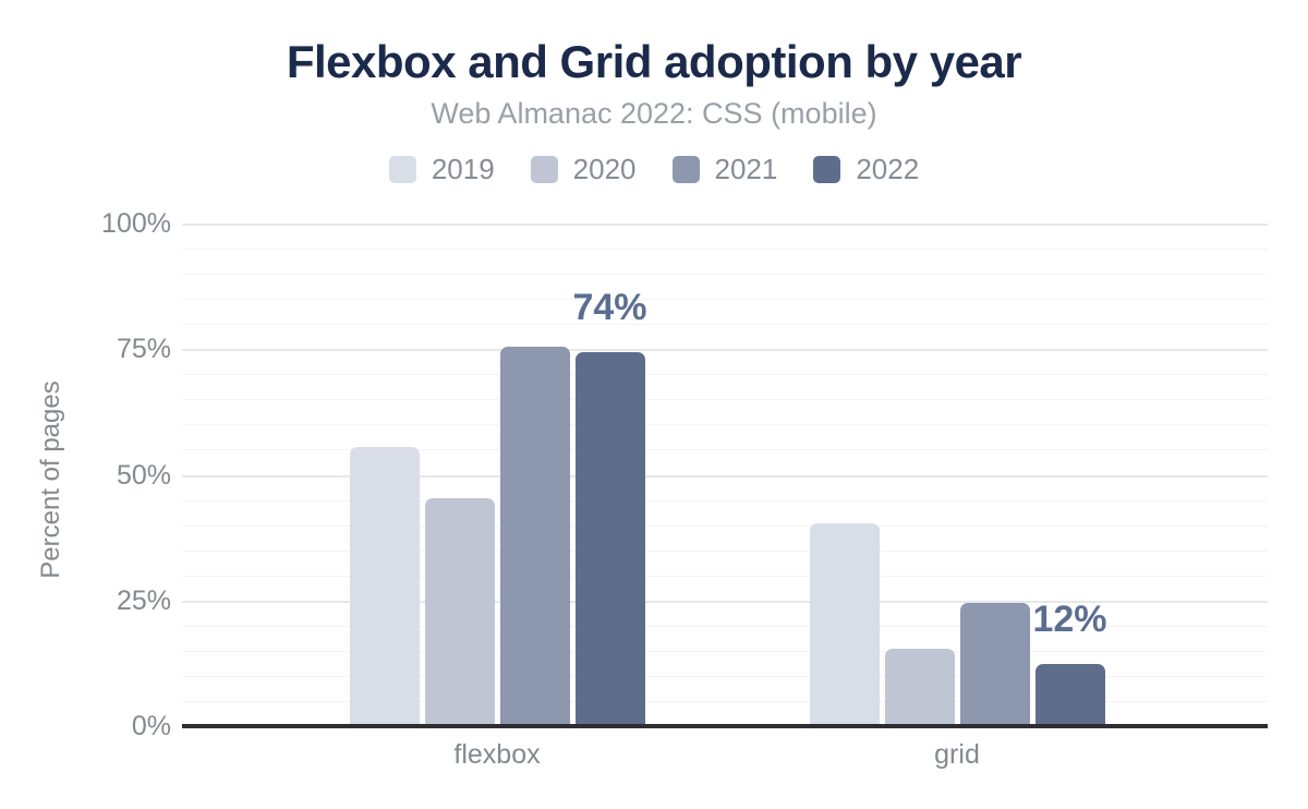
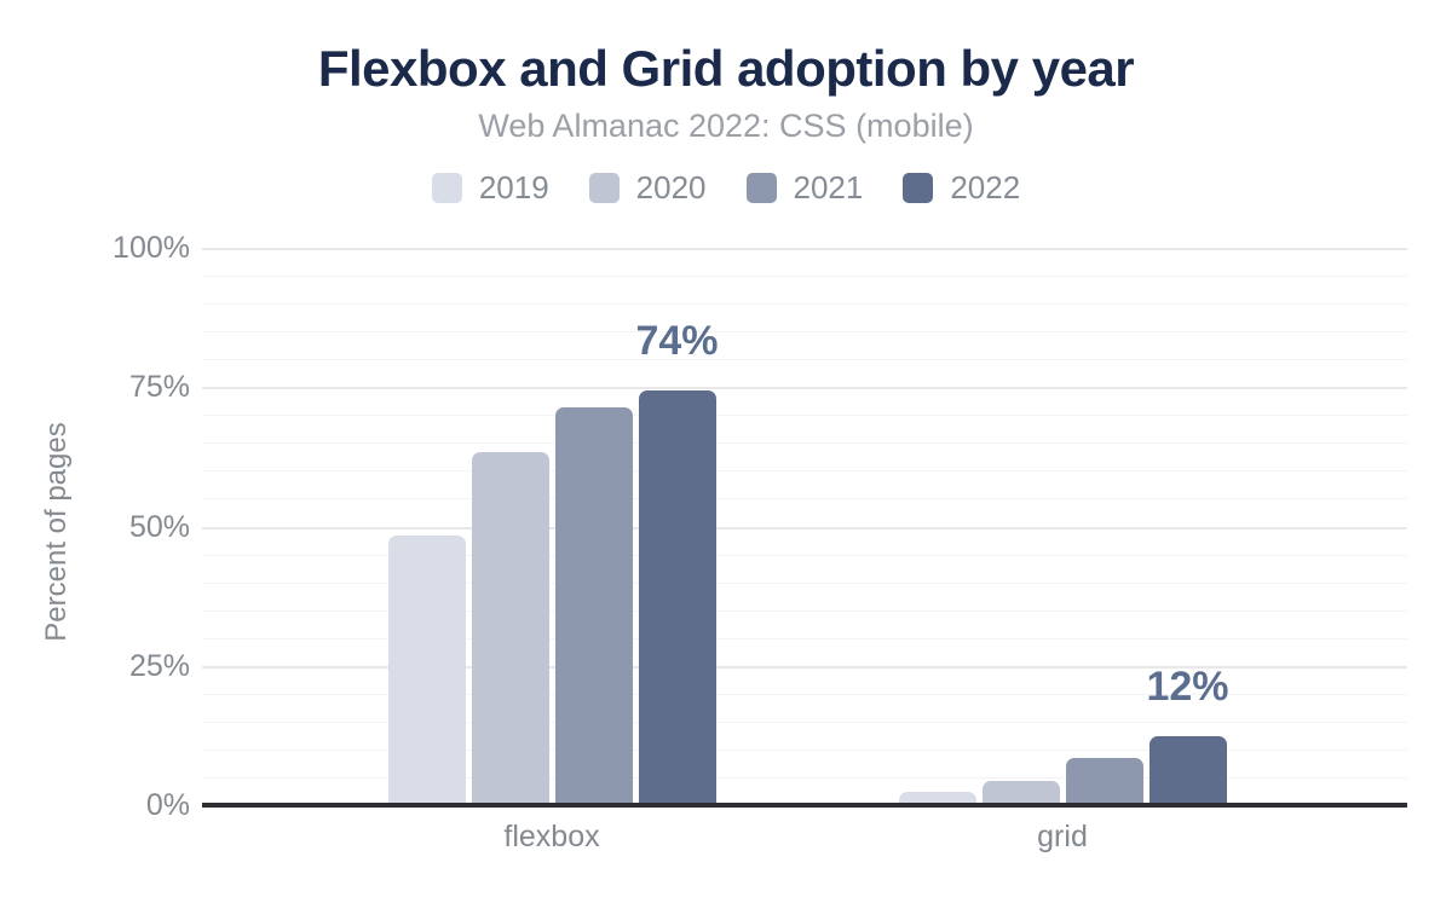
2019/flexbox: 55% -> 48%
2020/flexbox: 45% -> 63%
2021/flexbox: 75% -> 71%
2019/grid: 40% -> 2%
2020/grid: 15% -> 4%
2021/grid: 24% -> 8%
